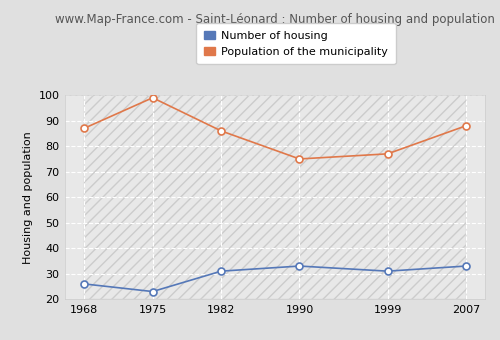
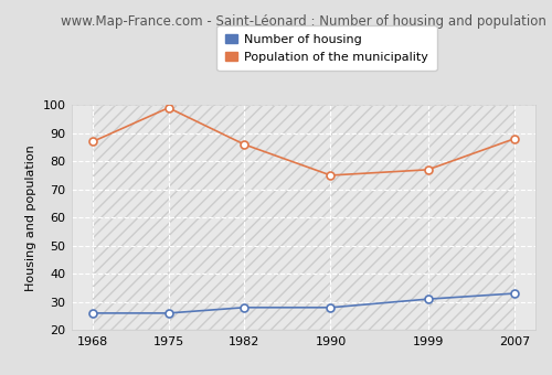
Number of housing/1975: 23 -> 26
Number of housing/1982: 31 -> 28
Number of housing/1990: 33 -> 28
